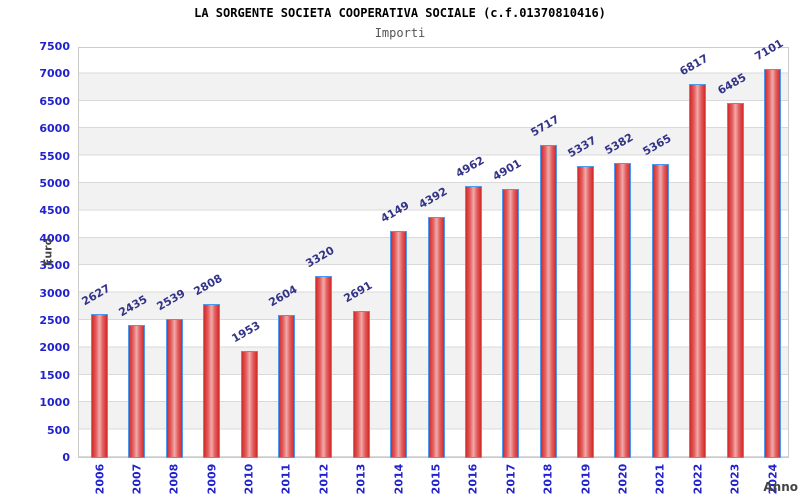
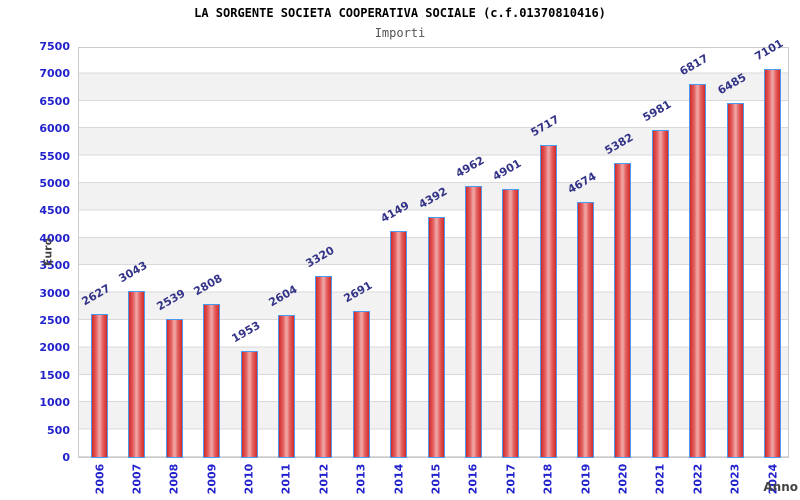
2007: 2435 -> 3043
2019: 5337 -> 4674
2021: 5365 -> 5981
